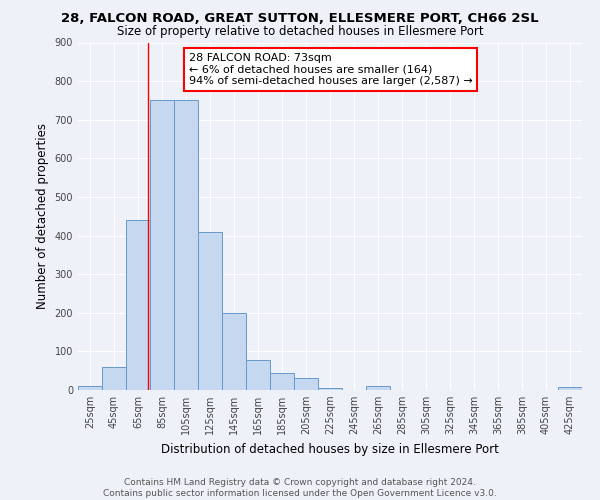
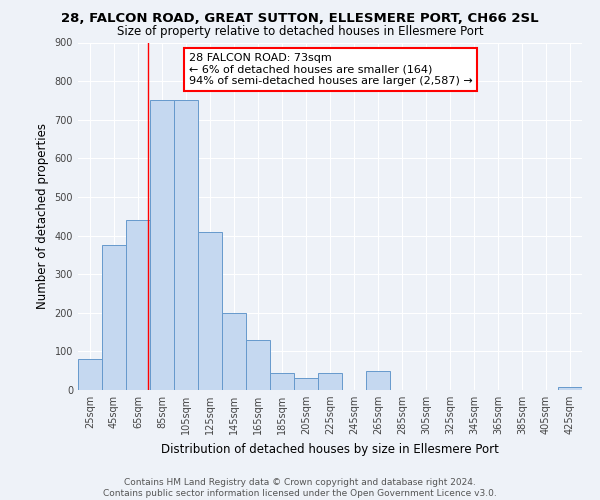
25sqm: 10 -> 80
45sqm: 60 -> 375
165sqm: 78 -> 130
225sqm: 5 -> 45
265sqm: 10 -> 50
